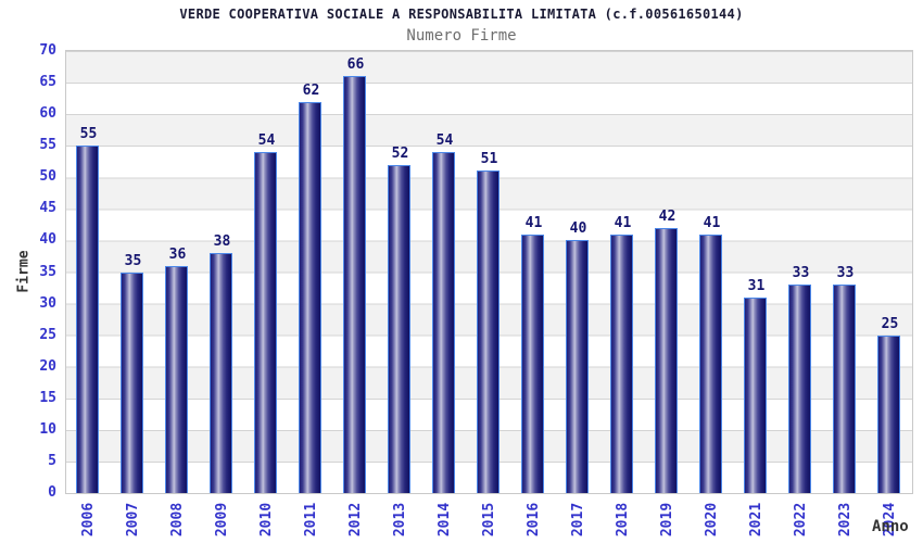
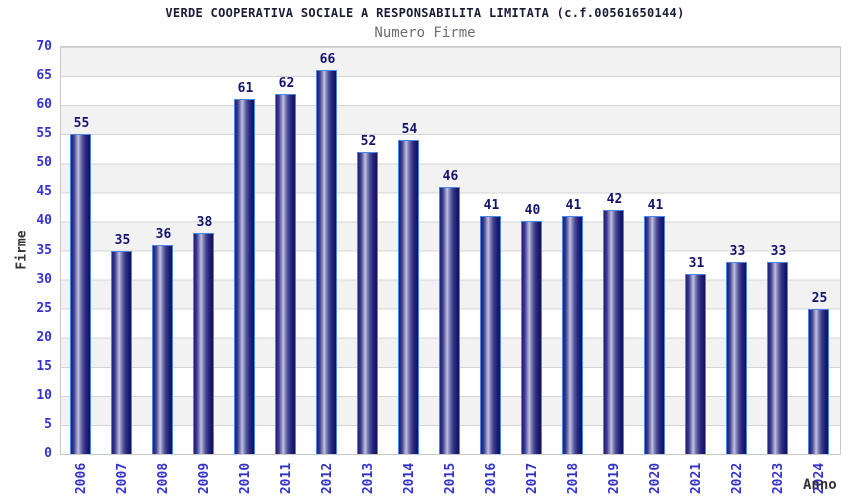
2010: 54 -> 61
2015: 51 -> 46
